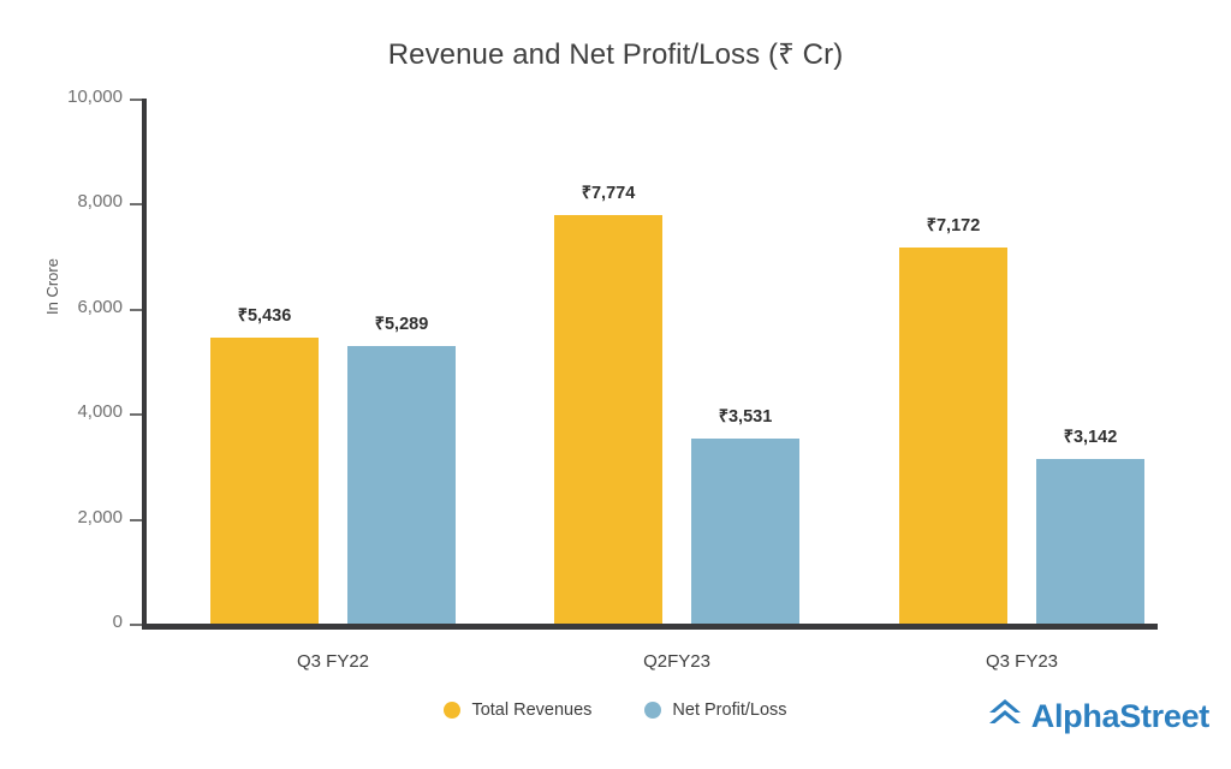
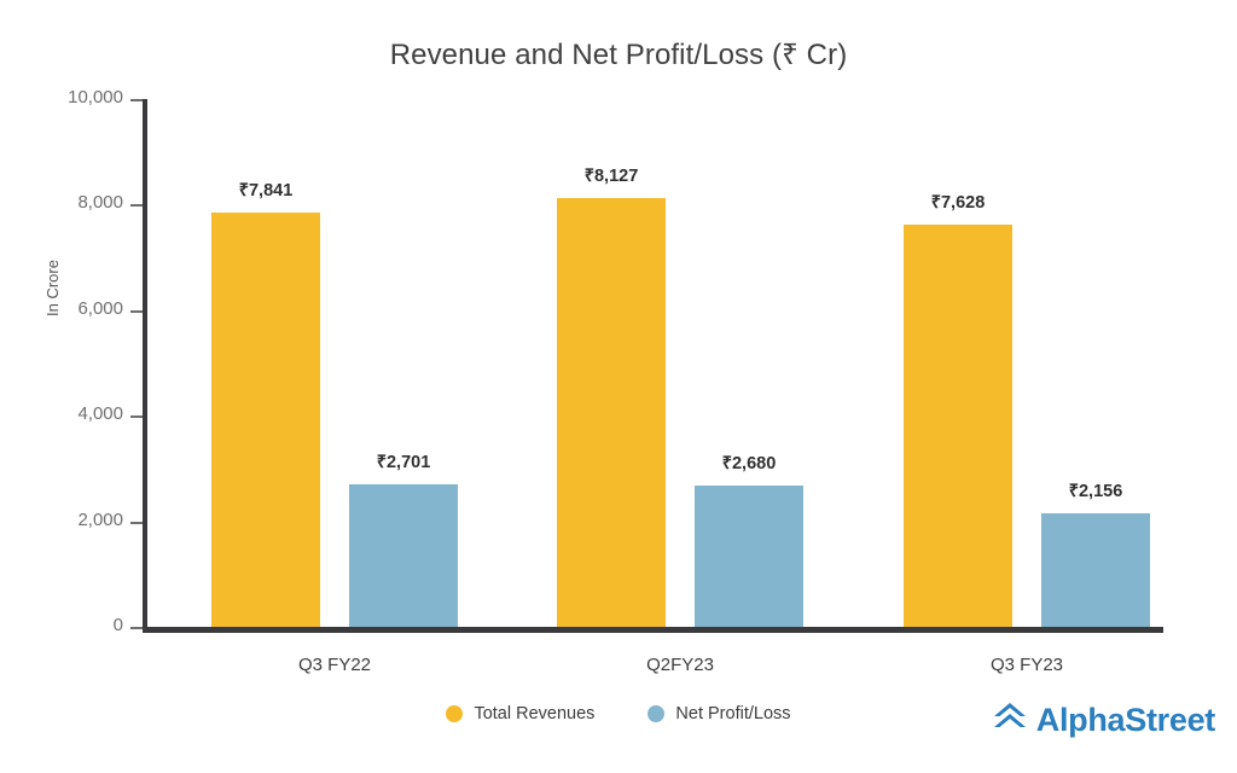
Total Revenues/Q3 FY22: 5,436 -> 7,841
Net Profit/Loss/Q3 FY22: 5,289 -> 2,701
Total Revenues/Q2FY23: 7,774 -> 8,127
Net Profit/Loss/Q2FY23: 3,531 -> 2,680
Total Revenues/Q3 FY23: 7,172 -> 7,628
Net Profit/Loss/Q3 FY23: 3,142 -> 2,156
